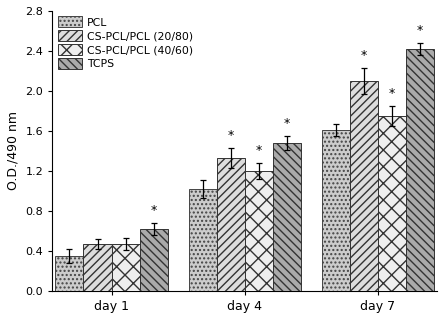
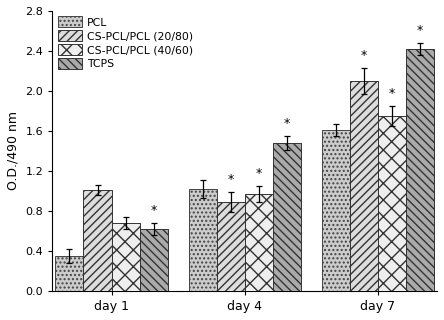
CS-PCL/PCL (20/80)/day 1: 0.47 -> 1.01
CS-PCL/PCL (40/60)/day 1: 0.47 -> 0.68
CS-PCL/PCL (20/80)/day 4: 1.33 -> 0.89
CS-PCL/PCL (40/60)/day 4: 1.20 -> 0.97
